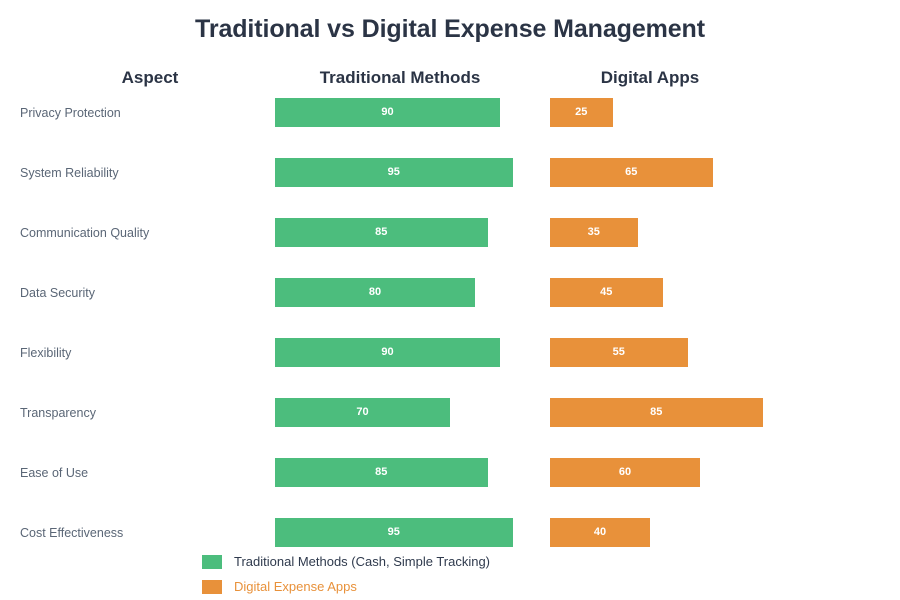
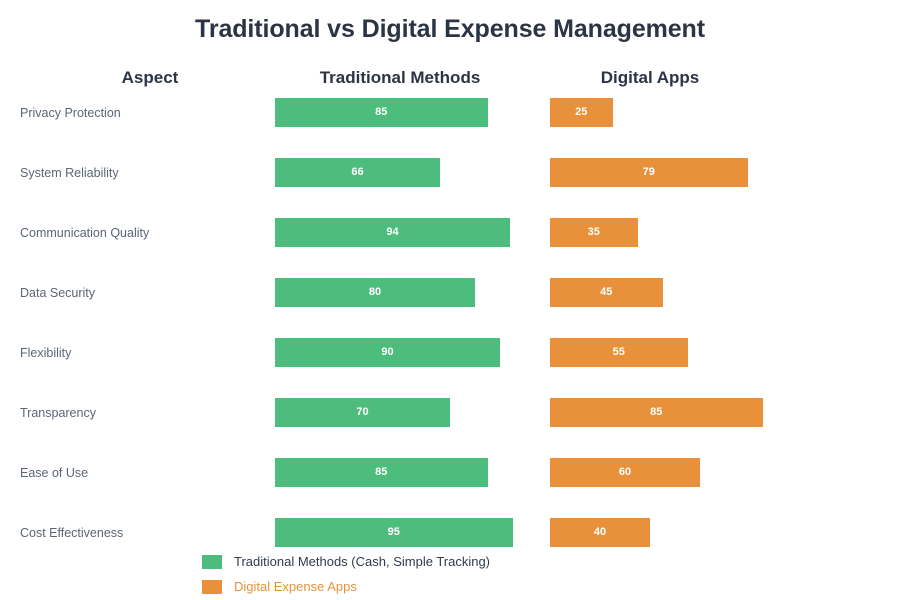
Traditional Methods (Cash, Simple Tracking)/Privacy Protection: 90 -> 85
Traditional Methods (Cash, Simple Tracking)/System Reliability: 95 -> 66
Digital Expense Apps/System Reliability: 65 -> 79
Traditional Methods (Cash, Simple Tracking)/Communication Quality: 85 -> 94
